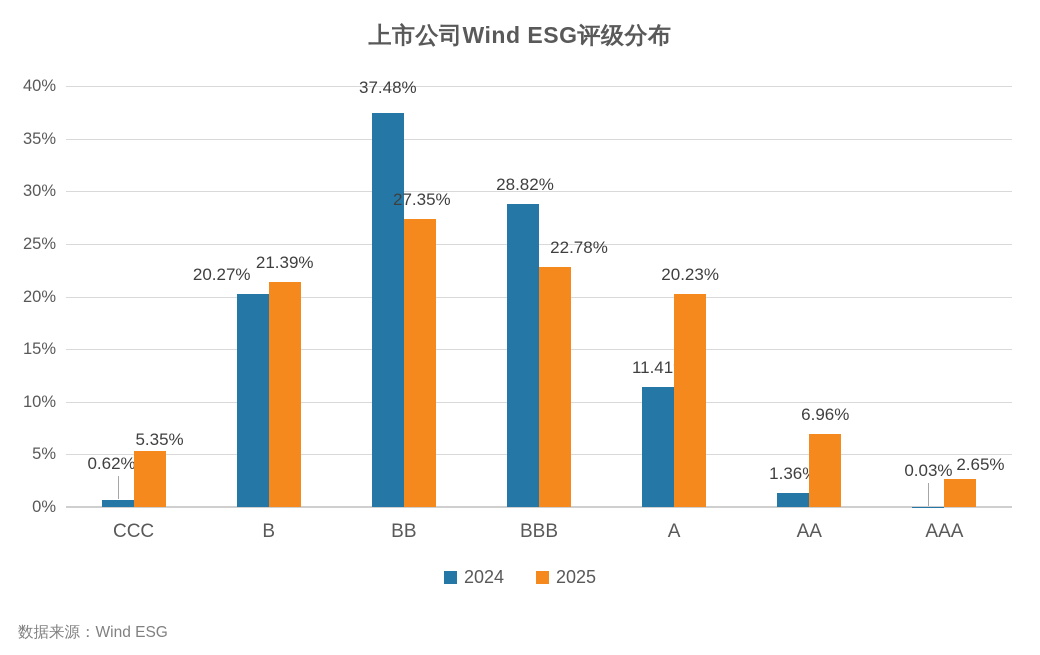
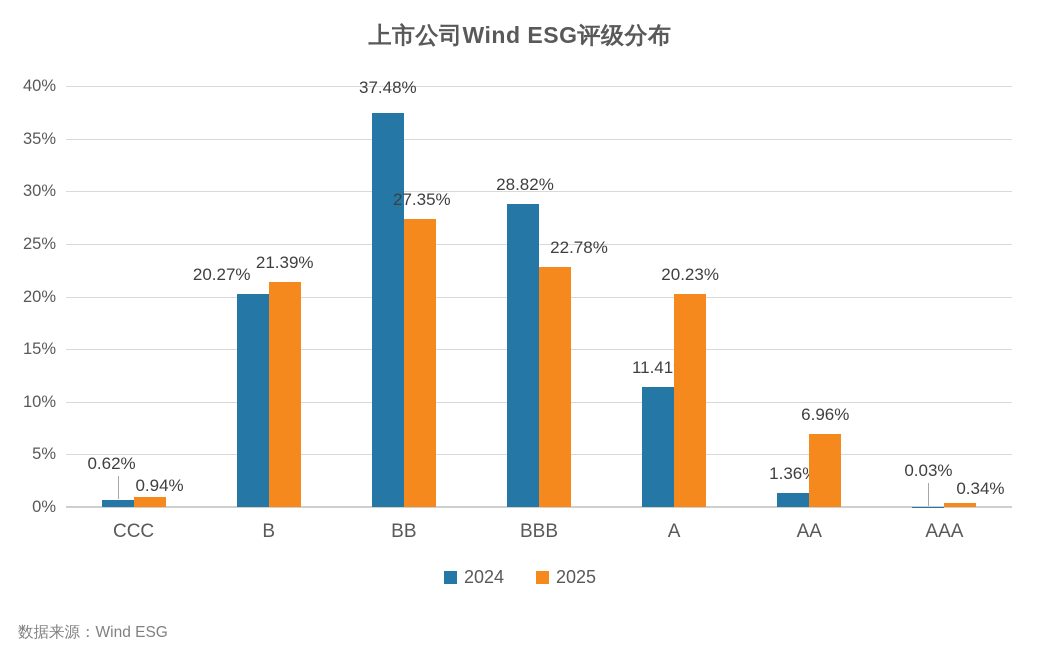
2025/CCC: 5.35% -> 0.94%
2025/AAA: 2.65% -> 0.34%
